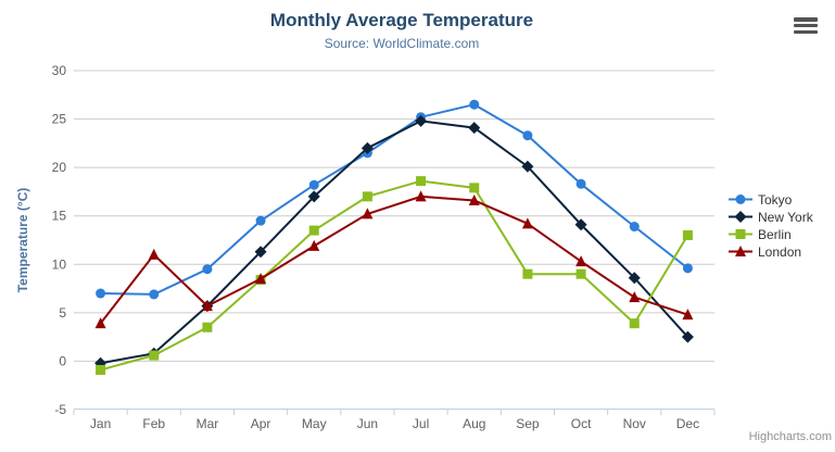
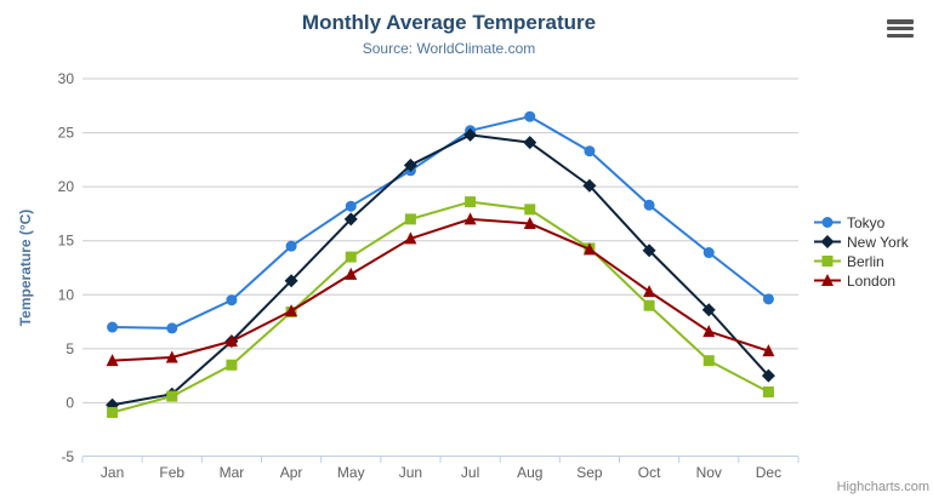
London/Feb: 11 -> 4
Berlin/Sep: 9 -> 14
Berlin/Dec: 13 -> 1
